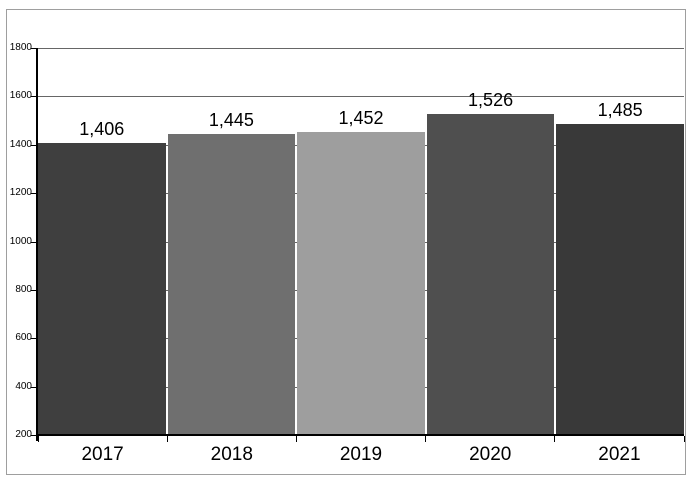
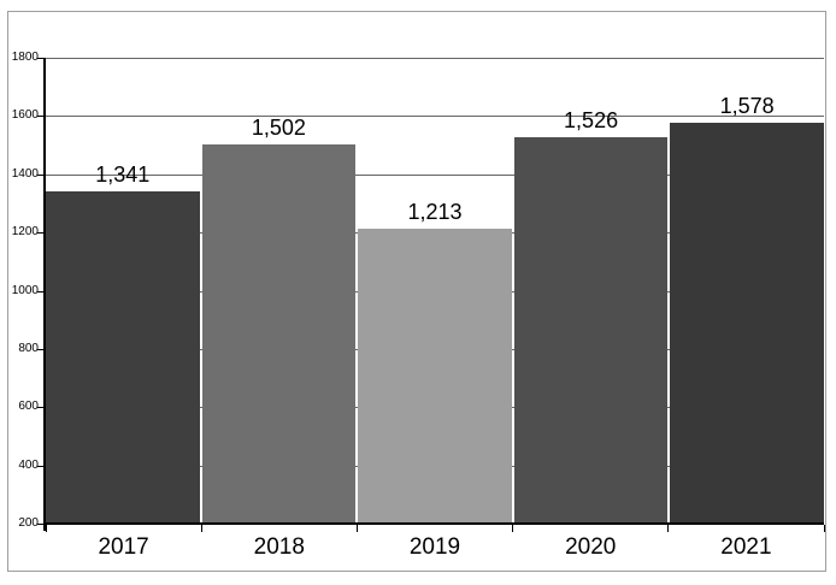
2017: 1,406 -> 1,341
2018: 1,445 -> 1,502
2019: 1,452 -> 1,213
2021: 1,485 -> 1,578
